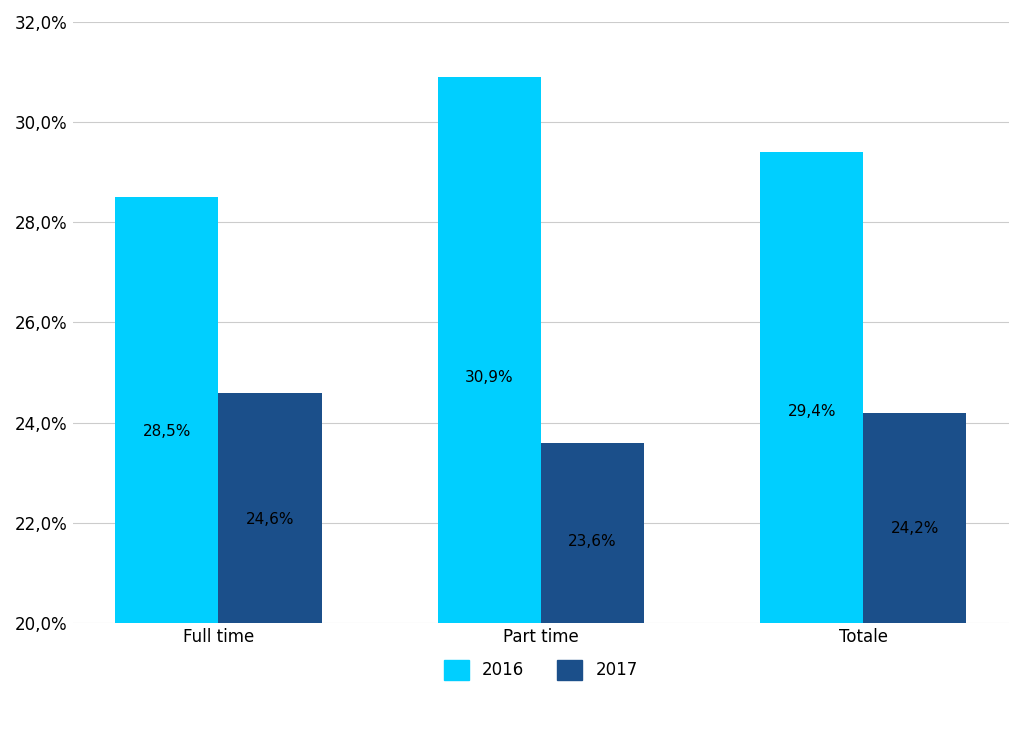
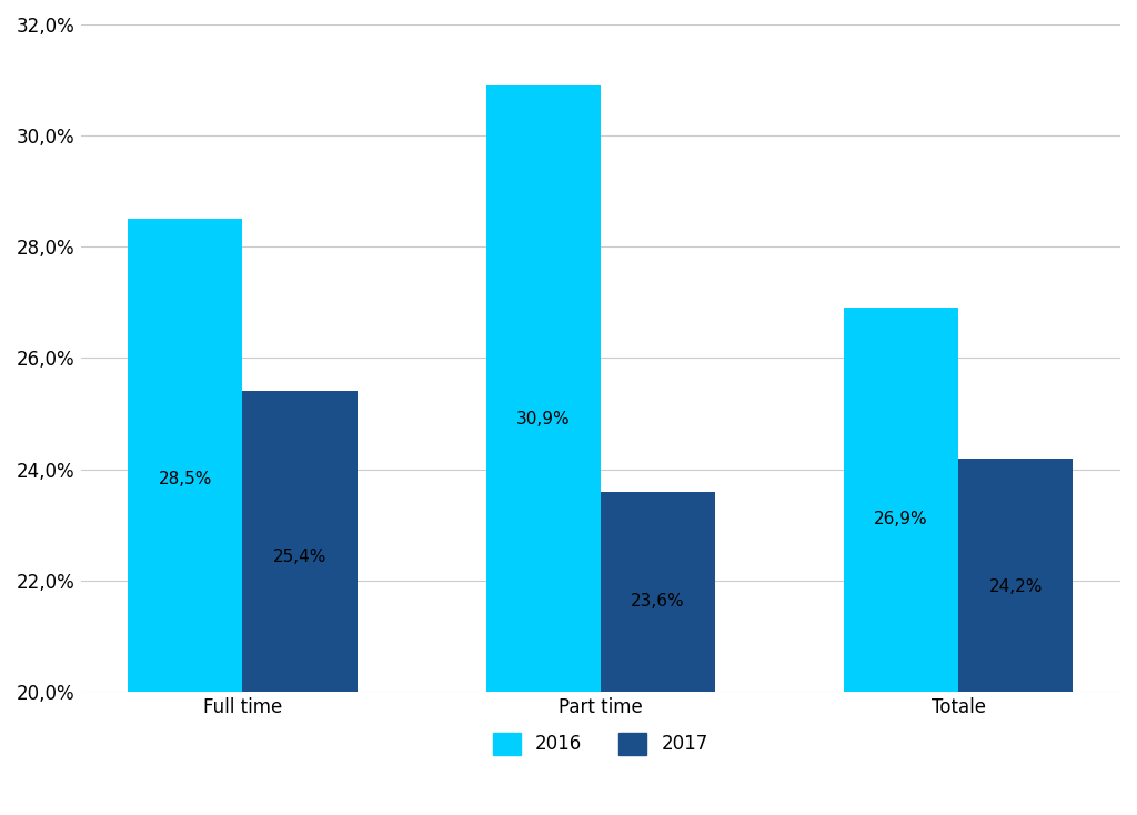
2017/Full time: 24,6% -> 25,4%
2016/Totale: 29,4% -> 26,9%
